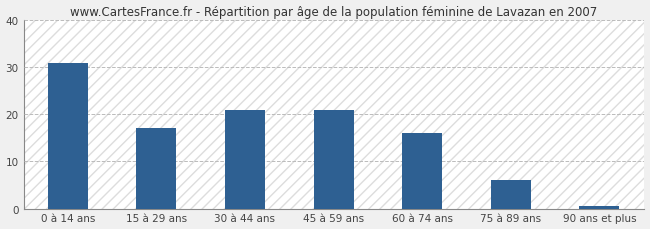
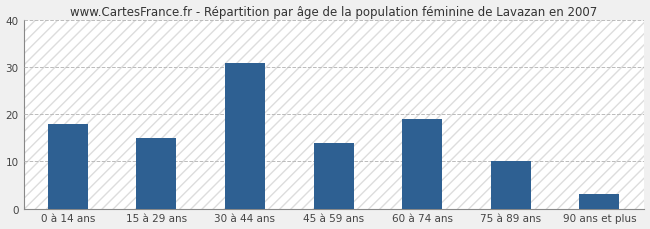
0 à 14 ans: 31.0 -> 18.0
15 à 29 ans: 17.0 -> 15.0
30 à 44 ans: 21.0 -> 31.0
45 à 59 ans: 21.0 -> 14.0
60 à 74 ans: 16.0 -> 19.0
75 à 89 ans: 6.0 -> 10.0
90 ans et plus: 0.5 -> 3.0
